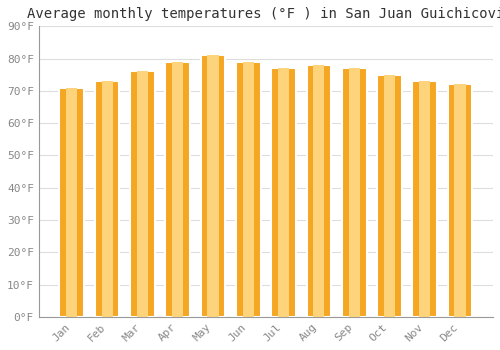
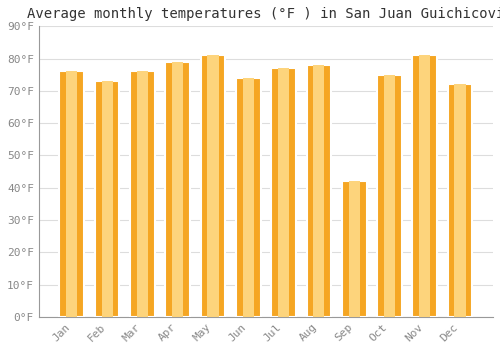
Jan: 71°F -> 76°F
Jun: 79°F -> 74°F
Sep: 77°F -> 42°F
Nov: 73°F -> 81°F
